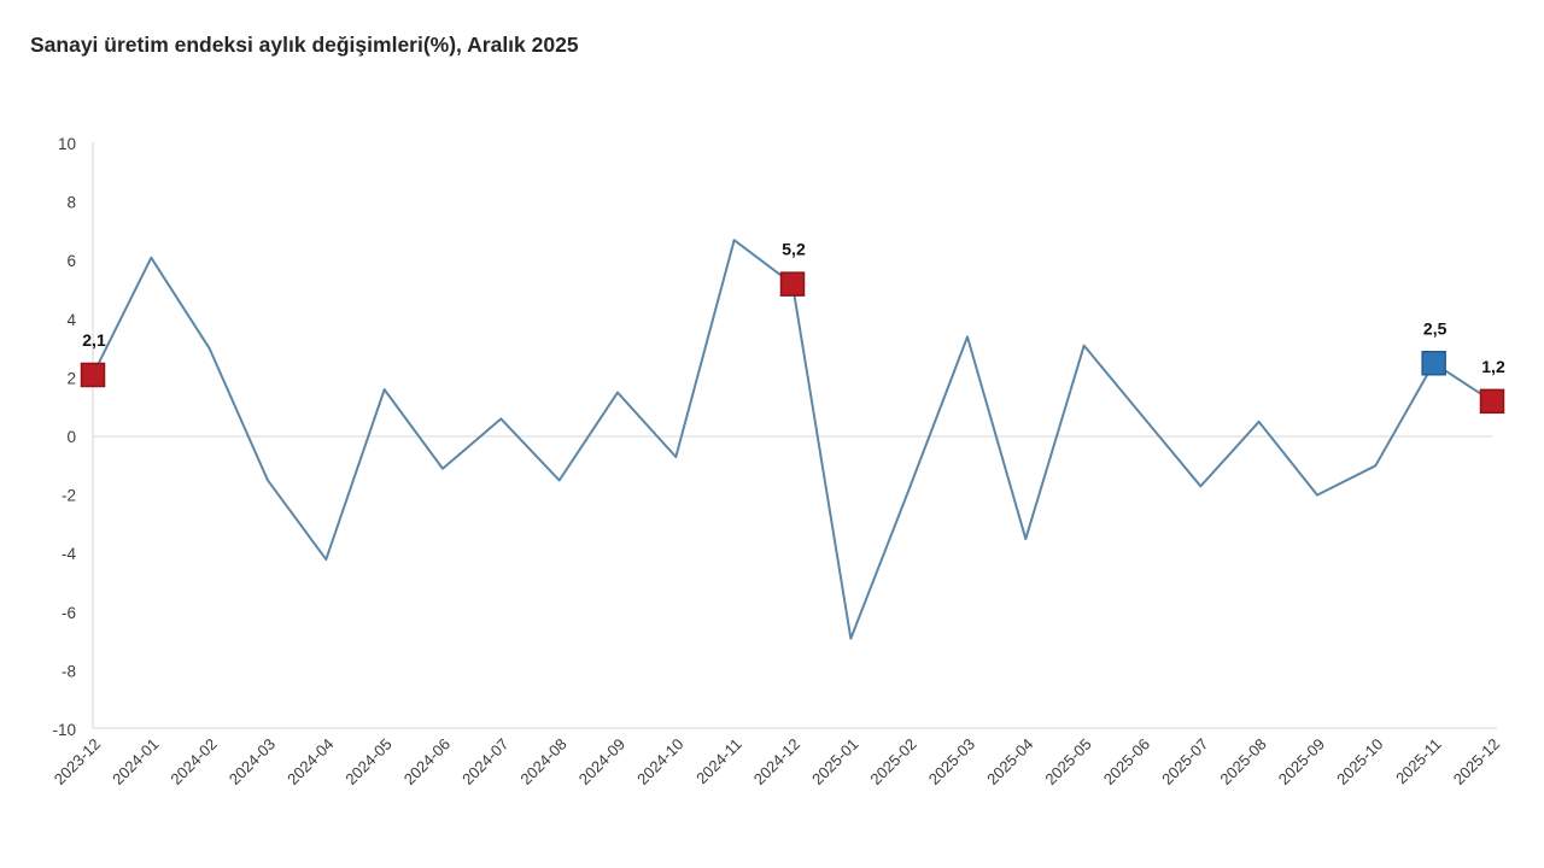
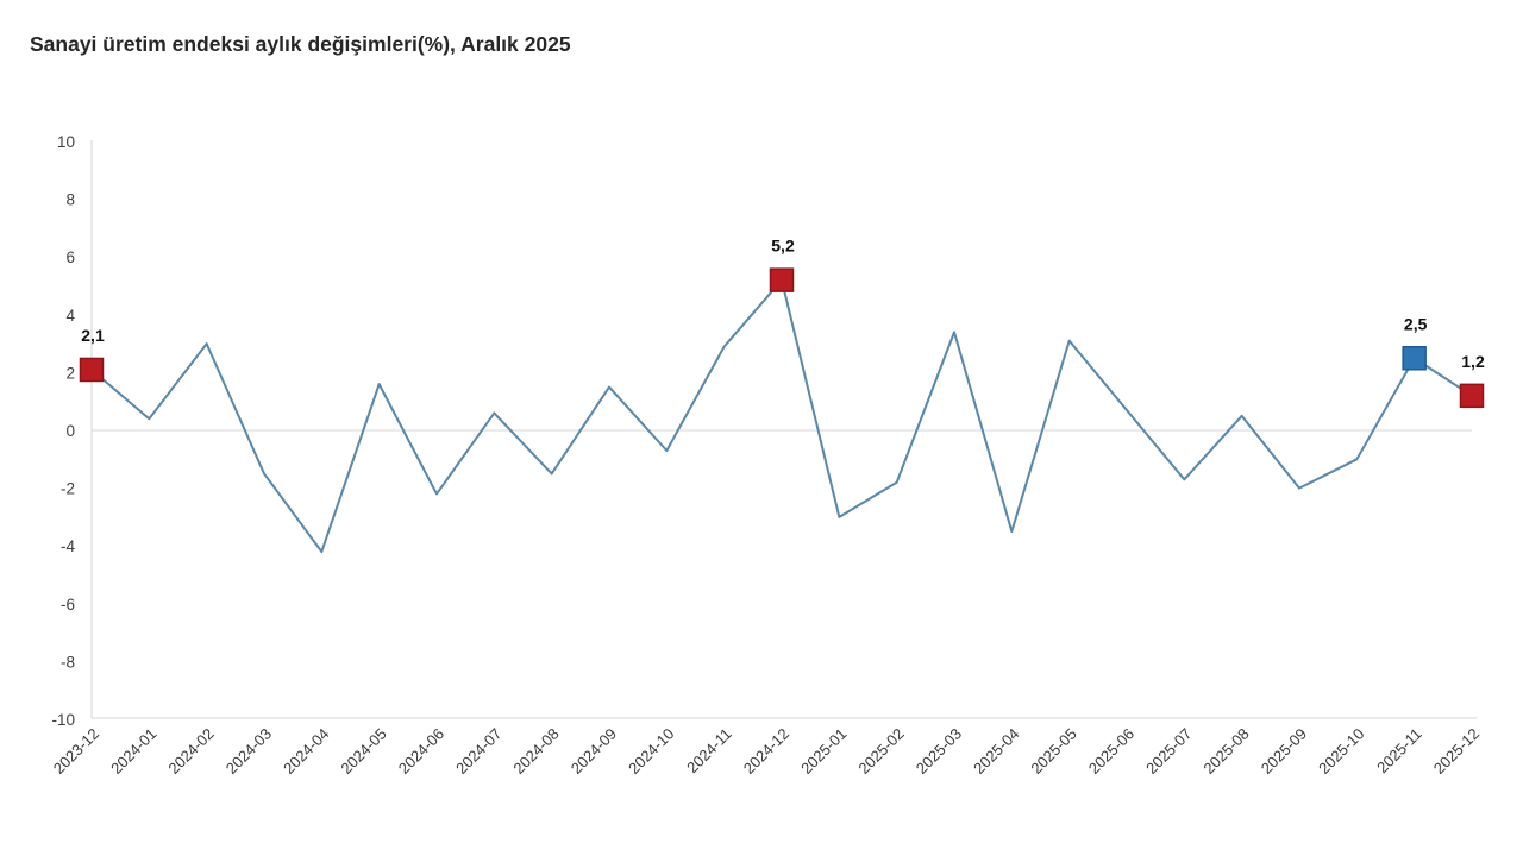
2024-01: 6.1 -> 0.4
2024-06: -1.1 -> -2.2
2024-11: 6.7 -> 2.9
2025-01: -6.9 -> -3.0
